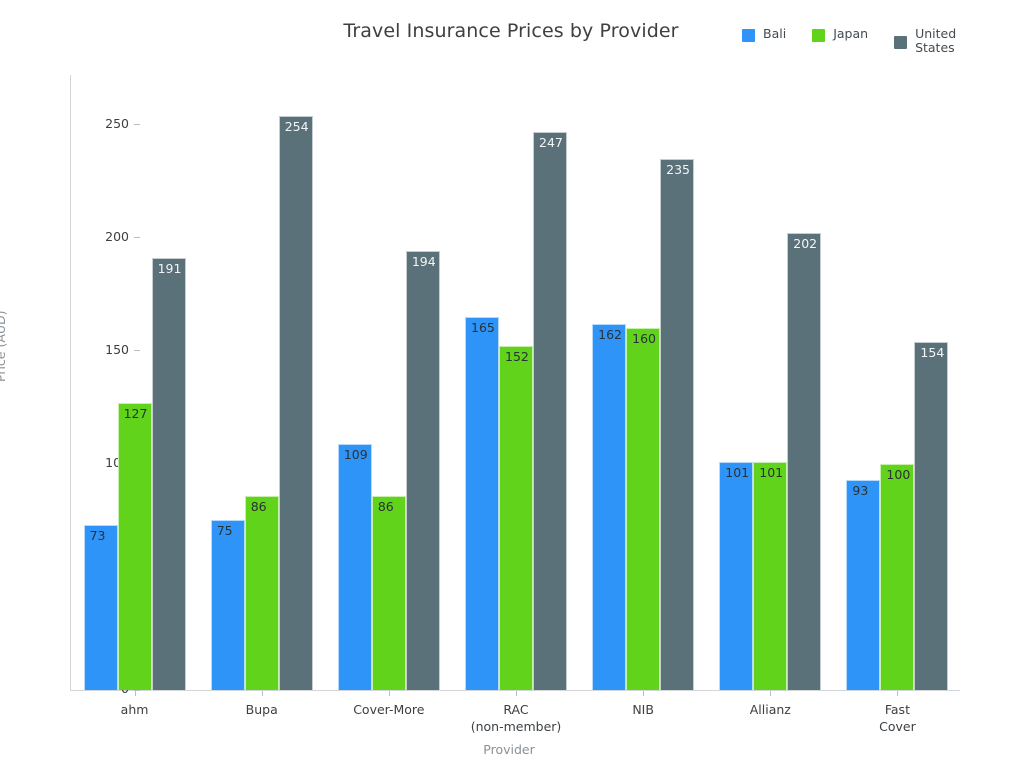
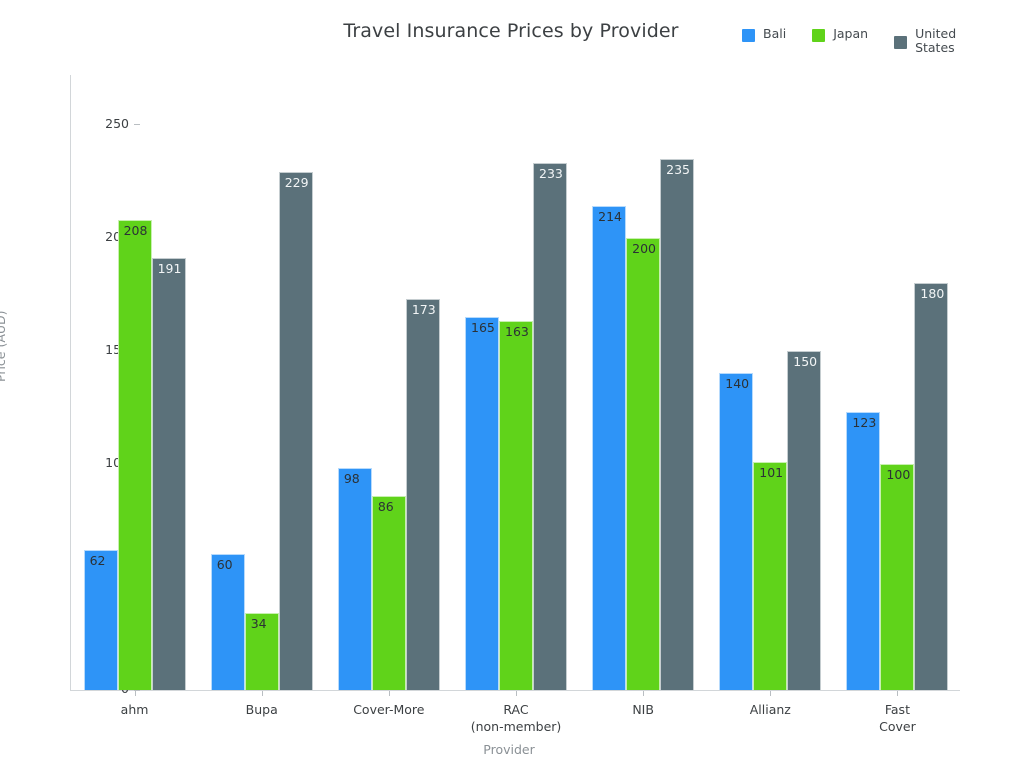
Bali/ahm: 73 -> 62
Japan/ahm: 127 -> 208
Bali/Bupa: 75 -> 60
Japan/Bupa: 86 -> 34
United States/Bupa: 254 -> 229
Bali/Cover-More: 109 -> 98
United States/Cover-More: 194 -> 173
Japan/RAC (non-member): 152 -> 163
United States/RAC (non-member): 247 -> 233
Bali/NIB: 162 -> 214
Japan/NIB: 160 -> 200
Bali/Allianz: 101 -> 140
United States/Allianz: 202 -> 150
Bali/Fast Cover: 93 -> 123
United States/Fast Cover: 154 -> 180
